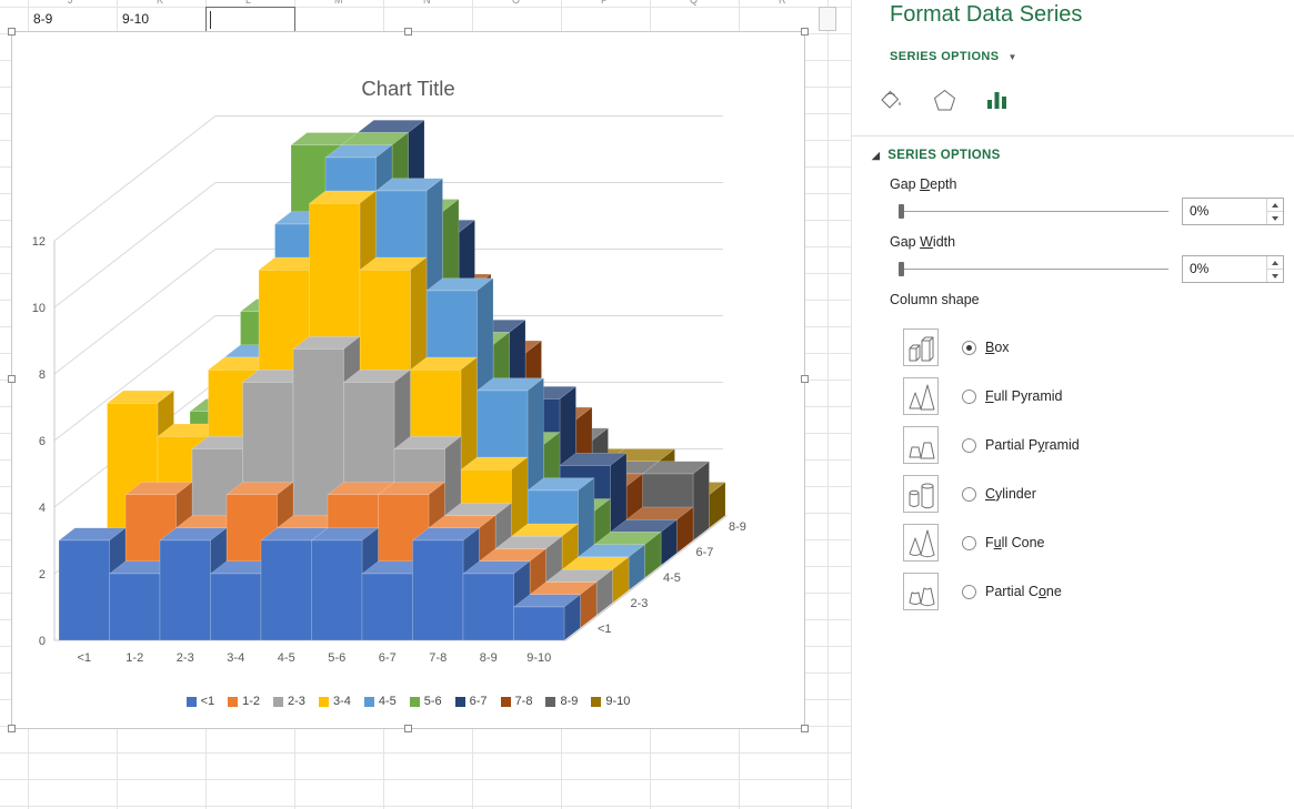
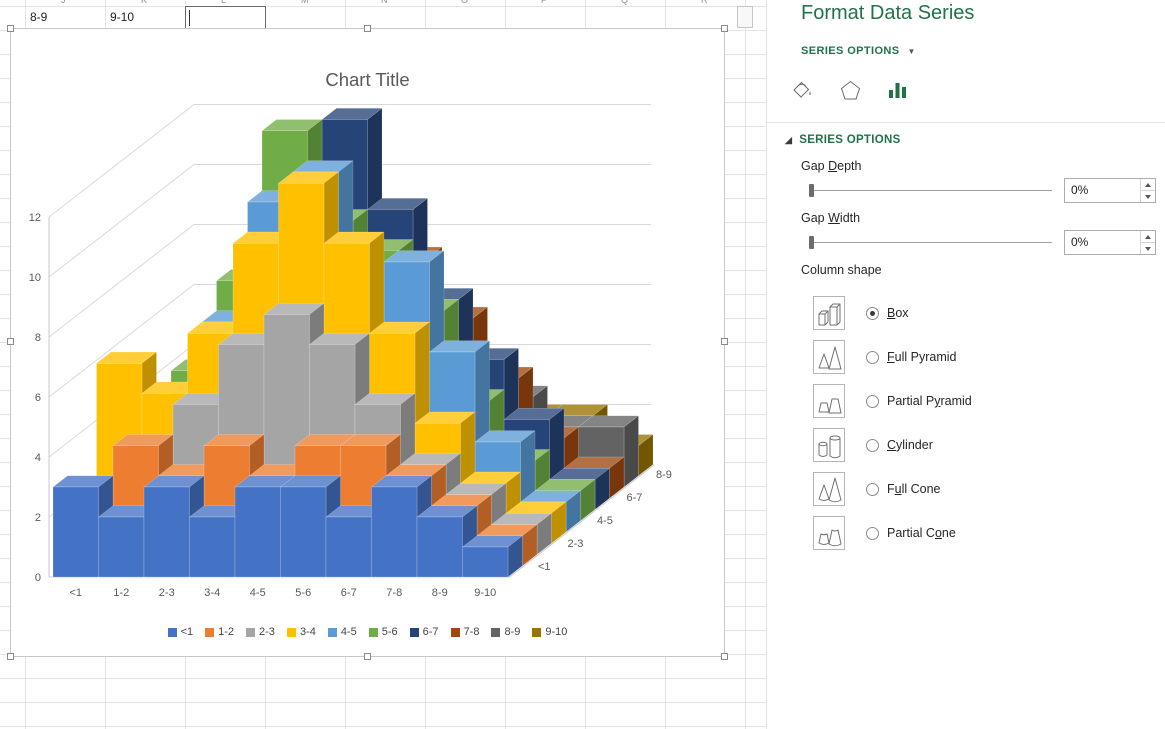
4-5/4-5: 13 -> 12
5-6/4-5: 13 -> 10
4-5/5-6: 12 -> 7
5-6/5-6: 11 -> 9
